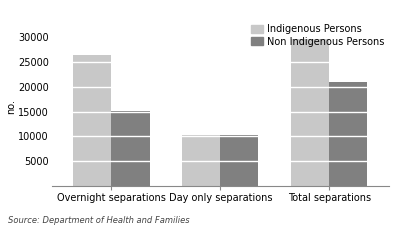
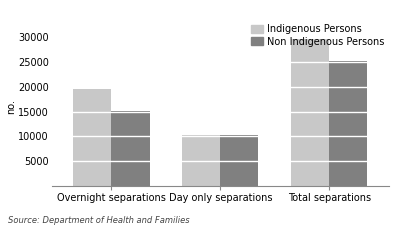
Indigenous Persons/Overnight separations: 26500 -> 19500
Non Indigenous Persons/Total separations: 21000 -> 25200
